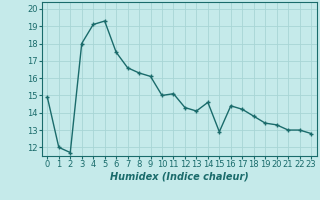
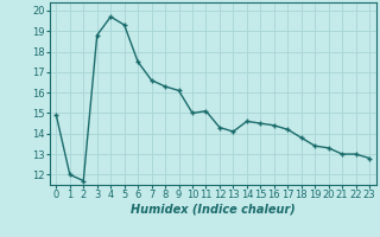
3: 18.0 -> 18.8
4: 19.1 -> 19.7
15: 12.9 -> 14.5
